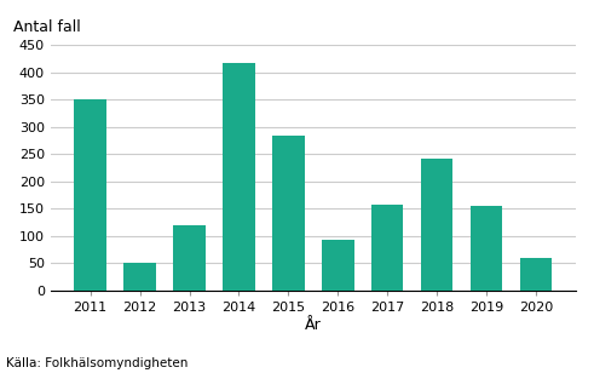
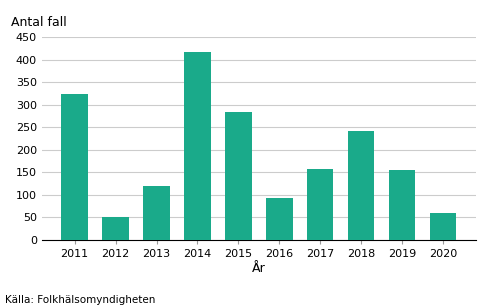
2011: 350 -> 325
